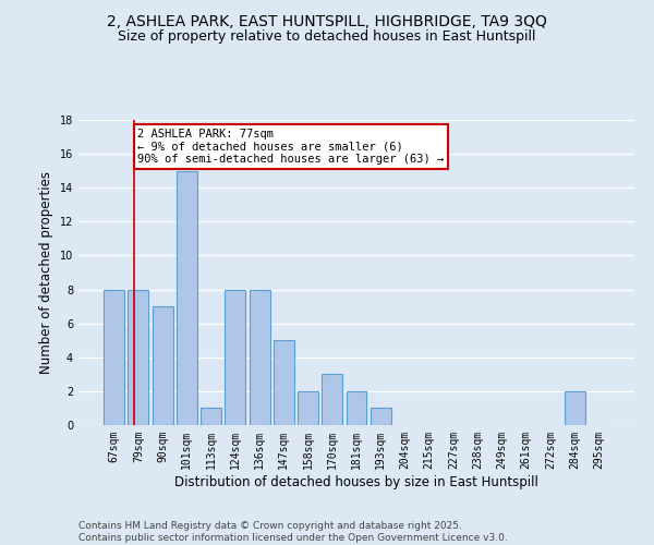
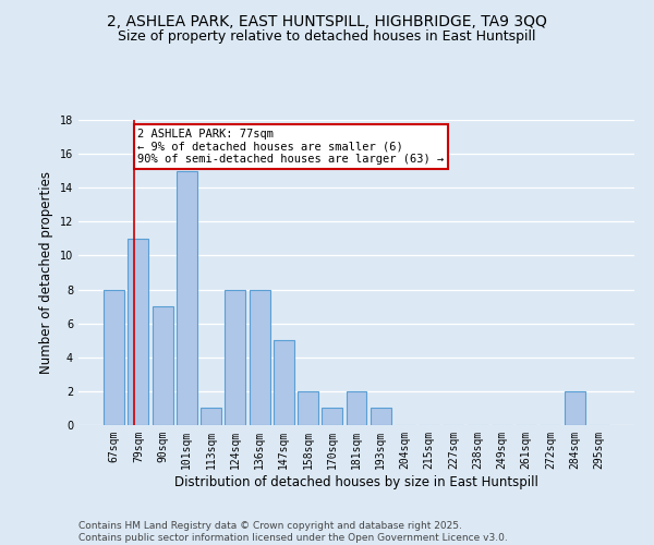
79sqm: 8 -> 11
170sqm: 3 -> 1
